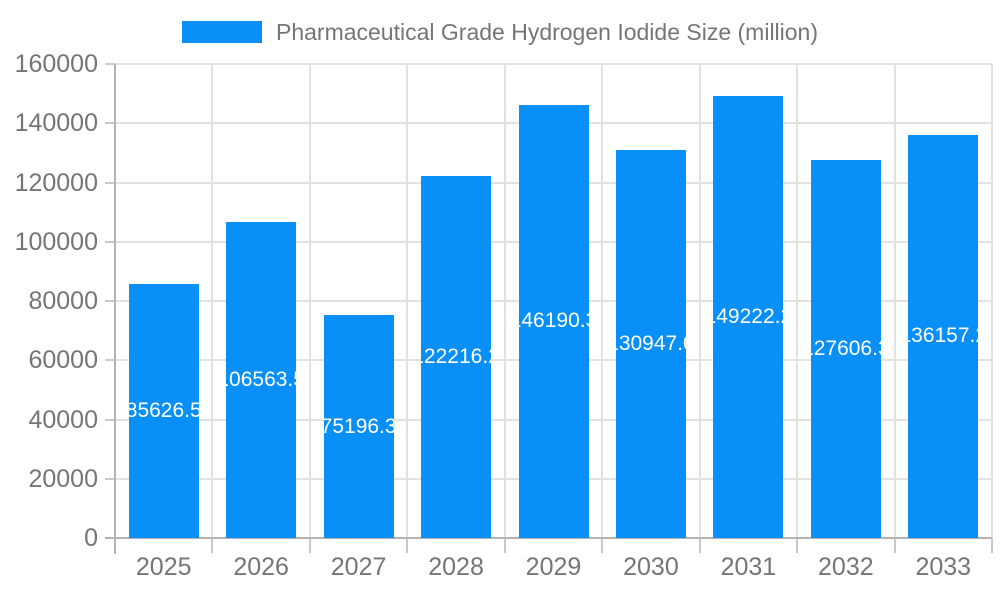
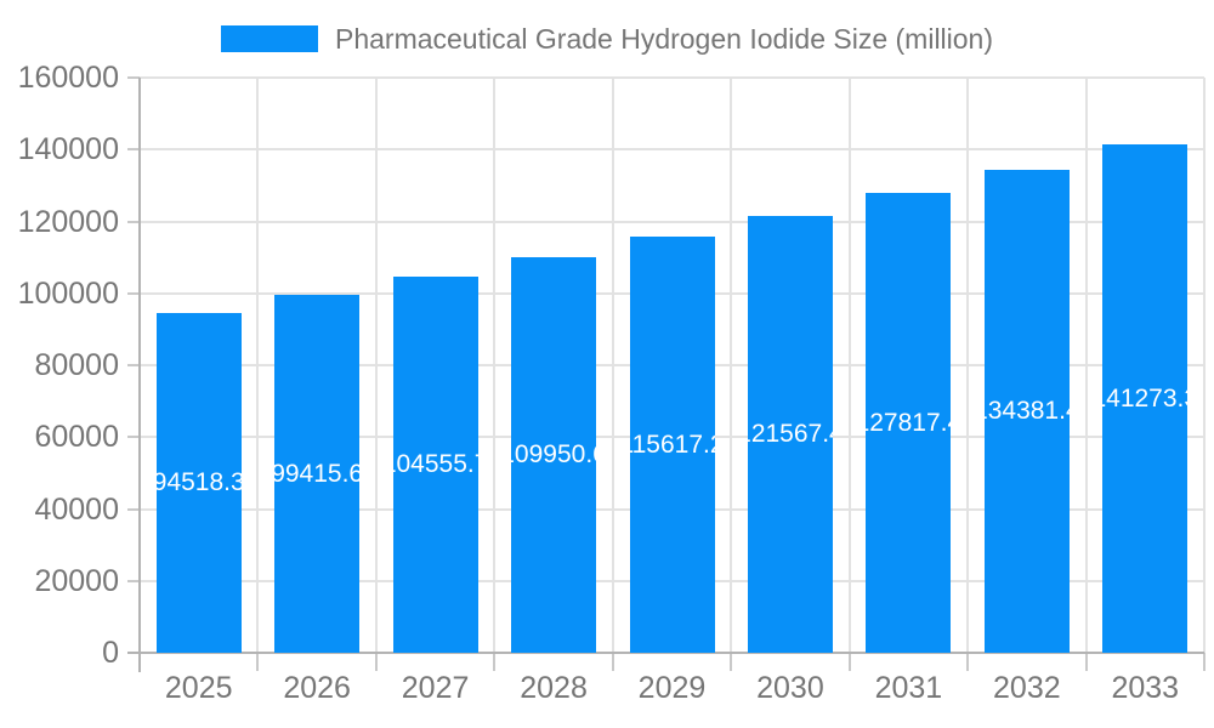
2025: 85626.5 -> 94518.3
2026: 106563.5 -> 99415.6
2027: 75196.3 -> 104555.7
2028: 122216.2 -> 109950.6
2029: 146190.3 -> 115617.2
2030: 130947.0 -> 121567.4
2031: 149222.2 -> 127817.4
2032: 127606.3 -> 134381.4
2033: 136157.2 -> 141273.3
